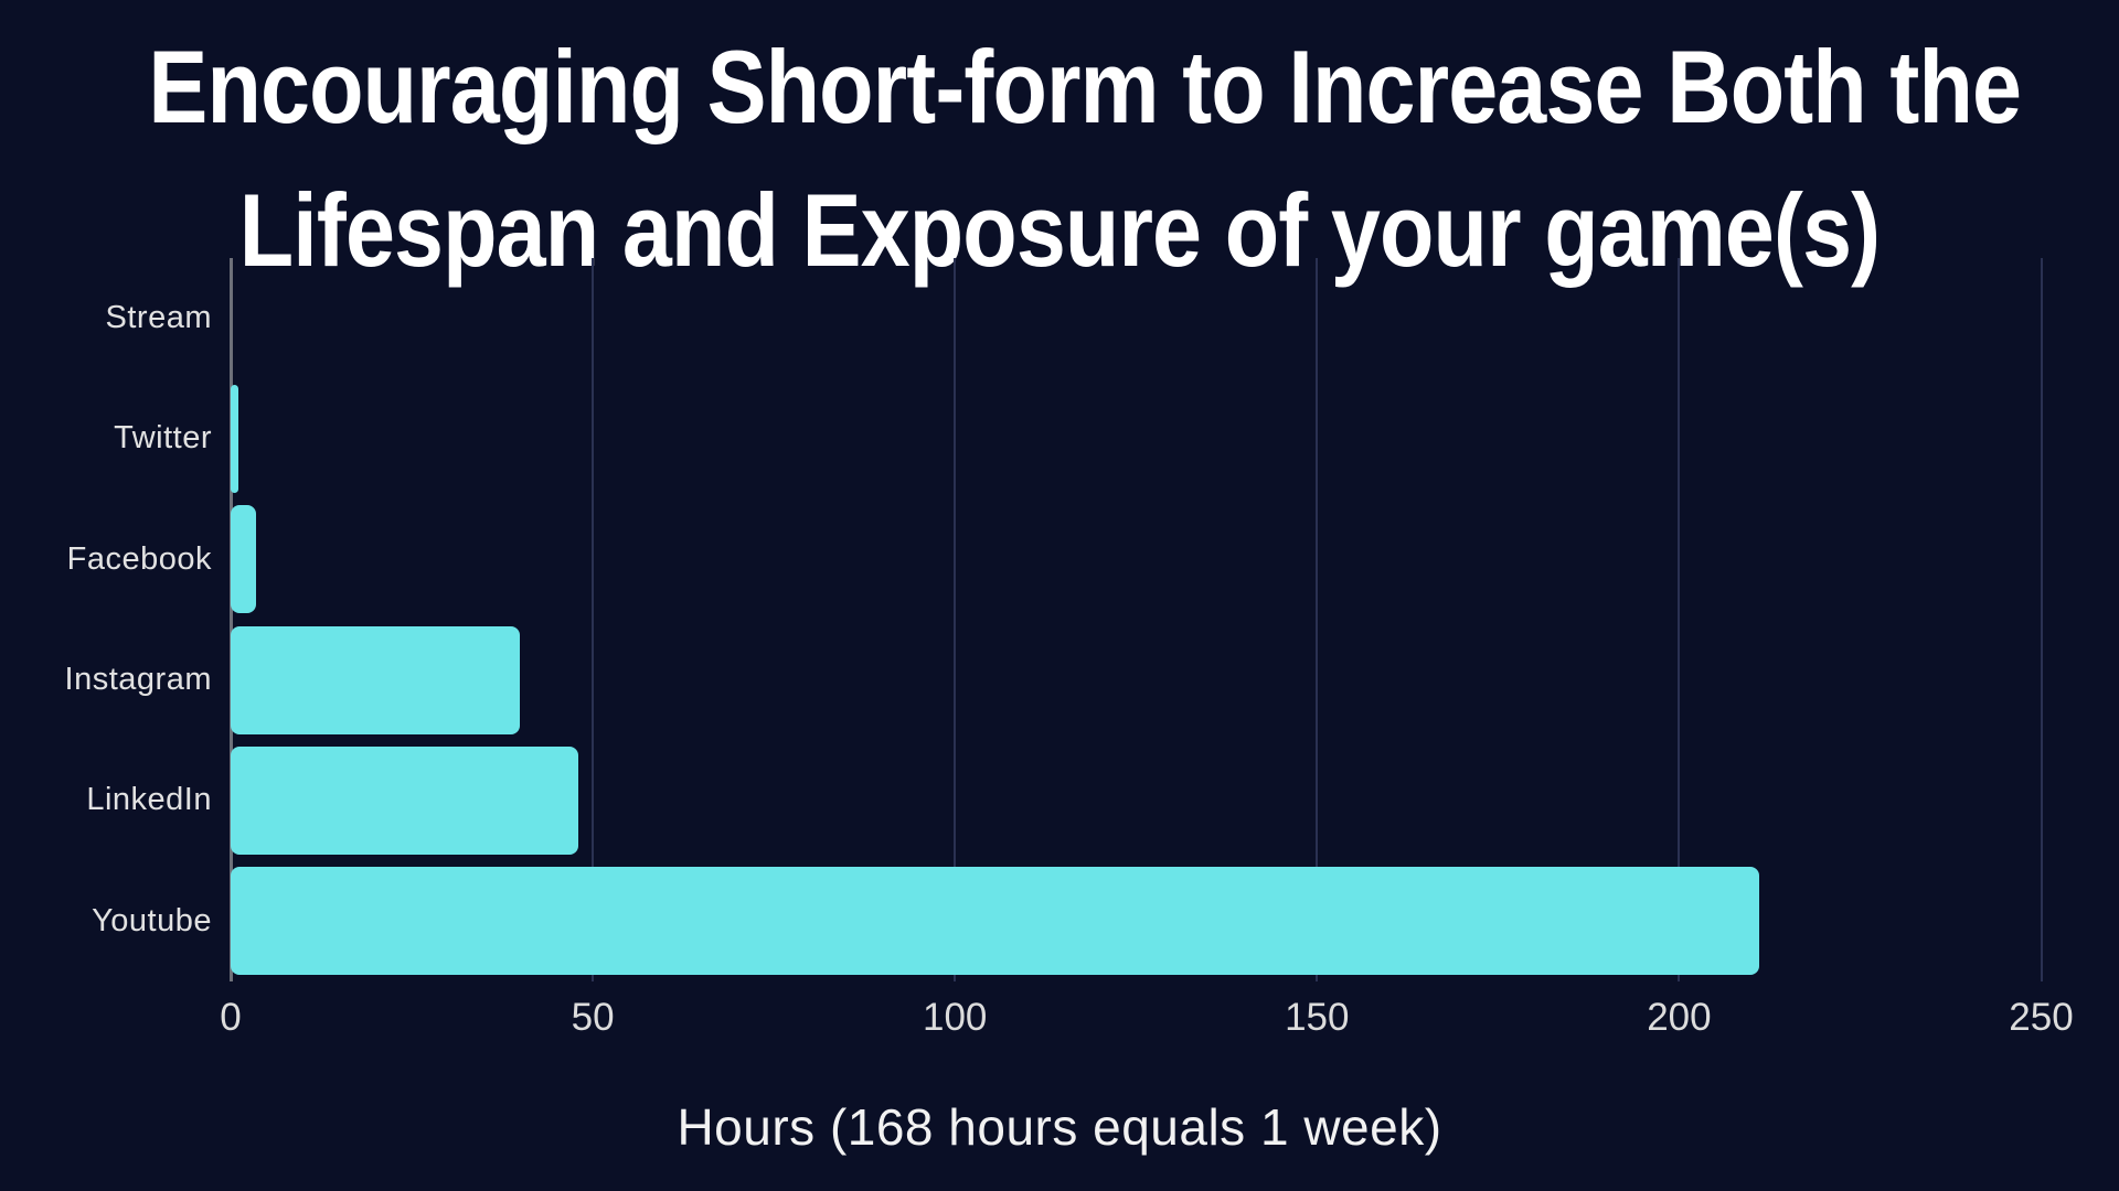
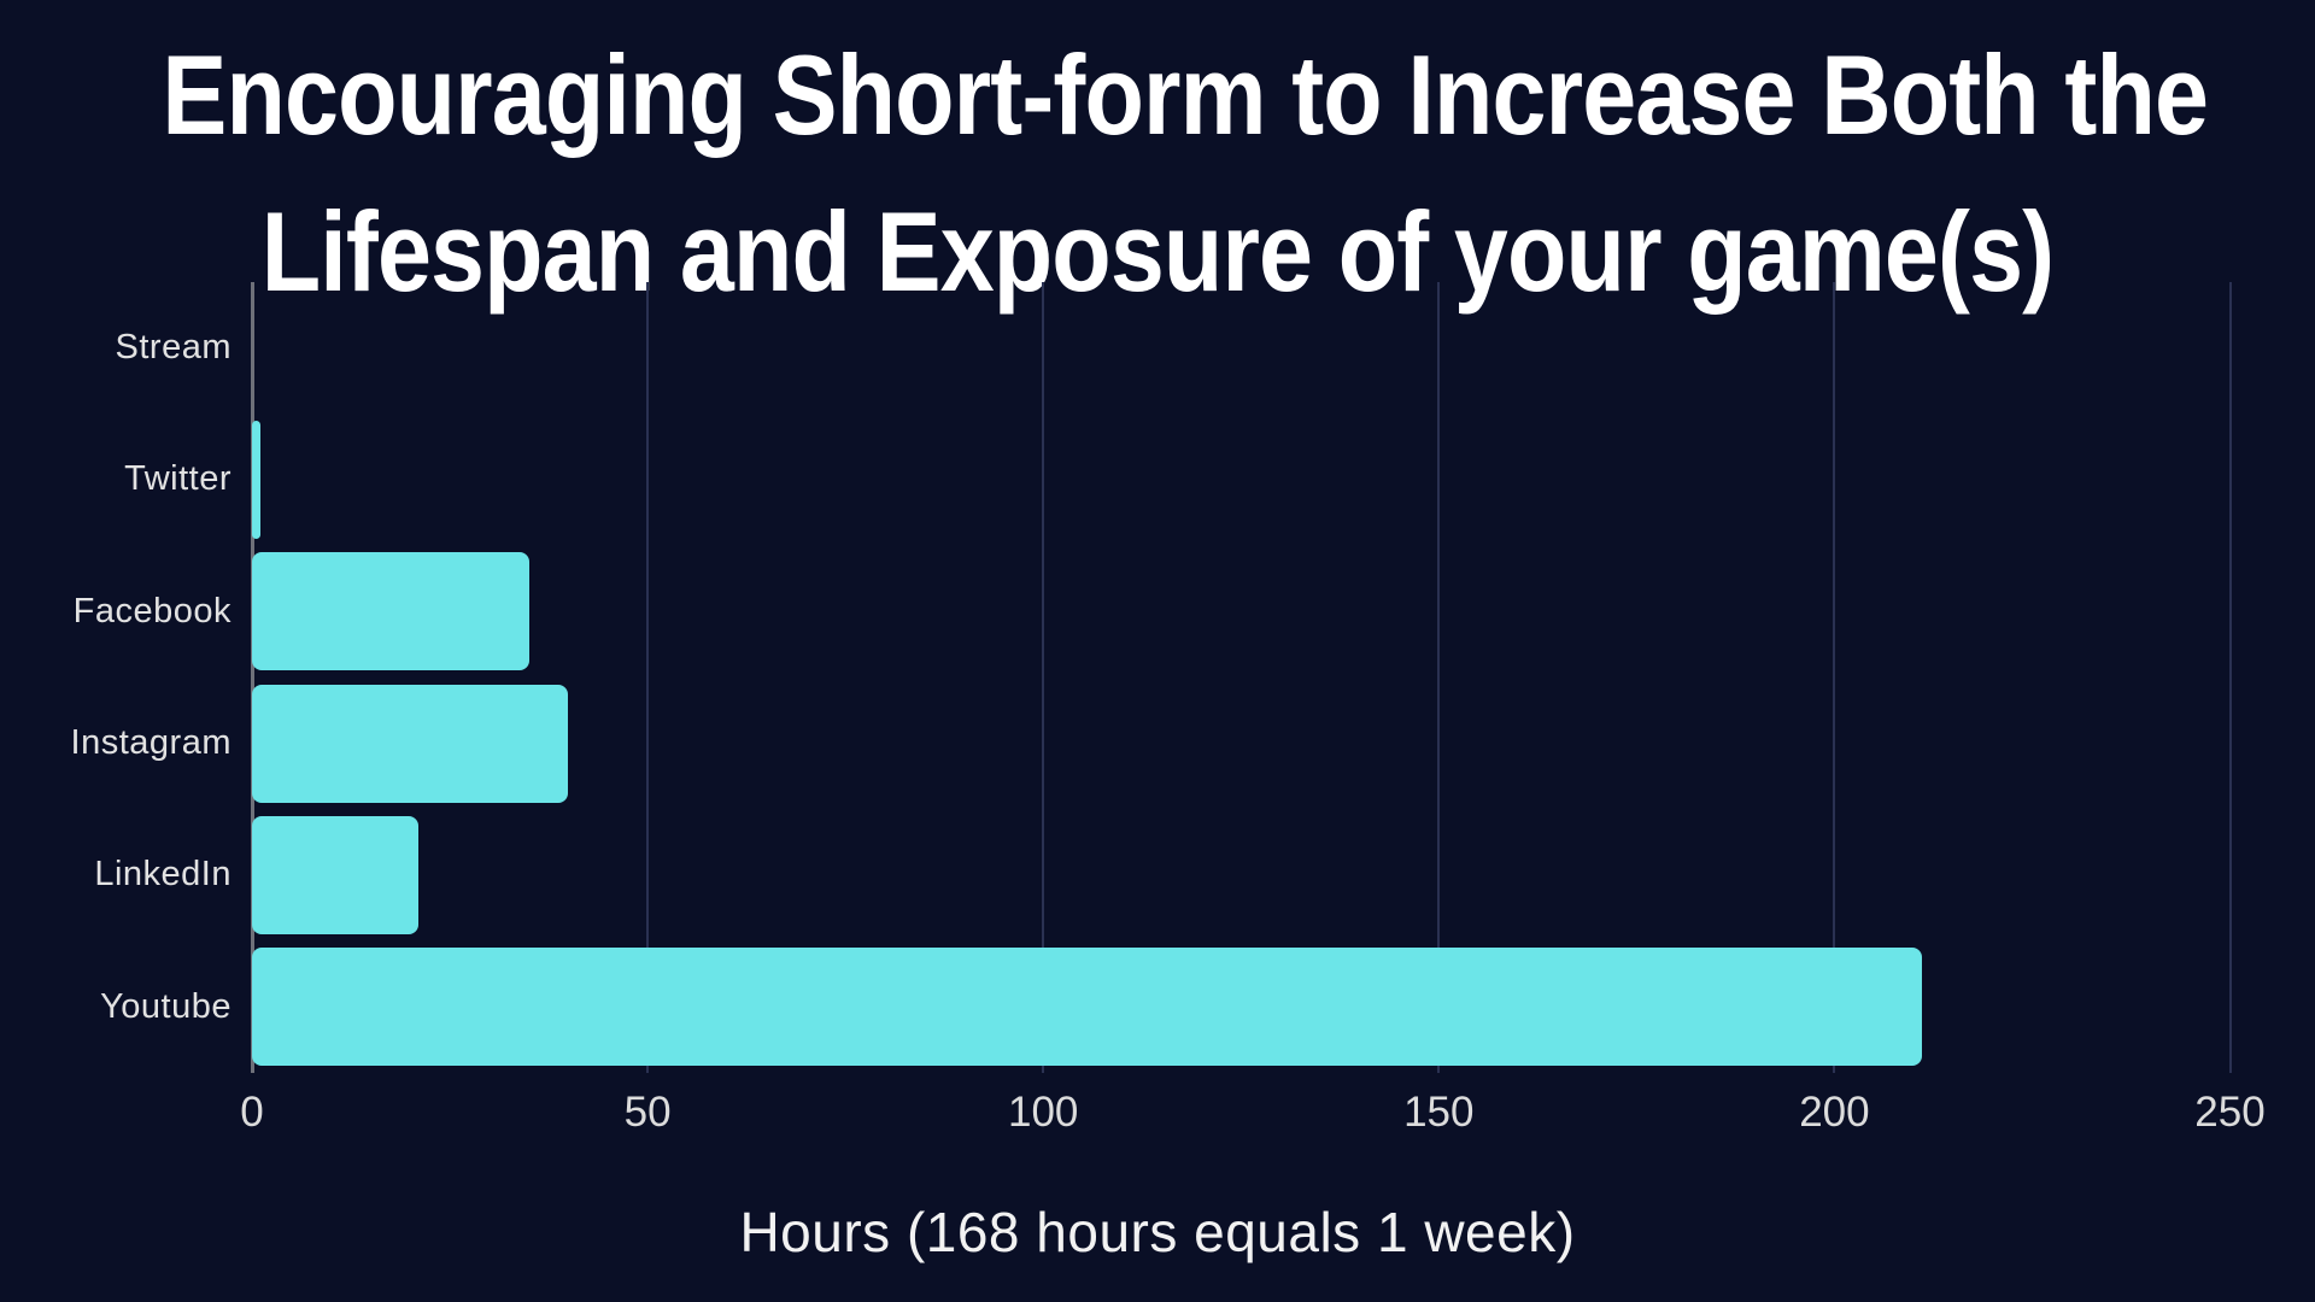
Facebook: 4 -> 35
LinkedIn: 48 -> 21
